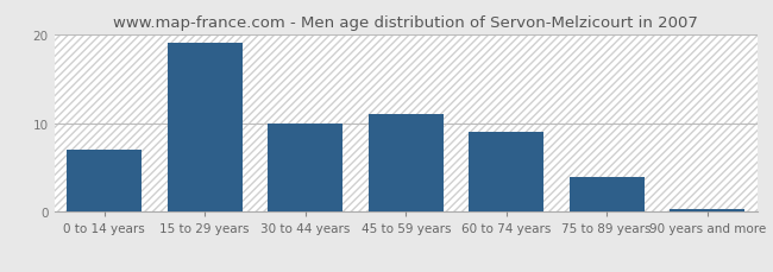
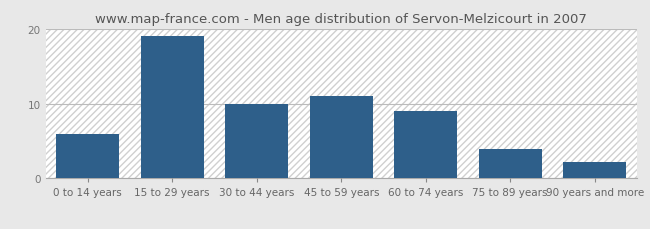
0 to 14 years: 7.0 -> 6.0
90 years and more: 0.3 -> 2.2
